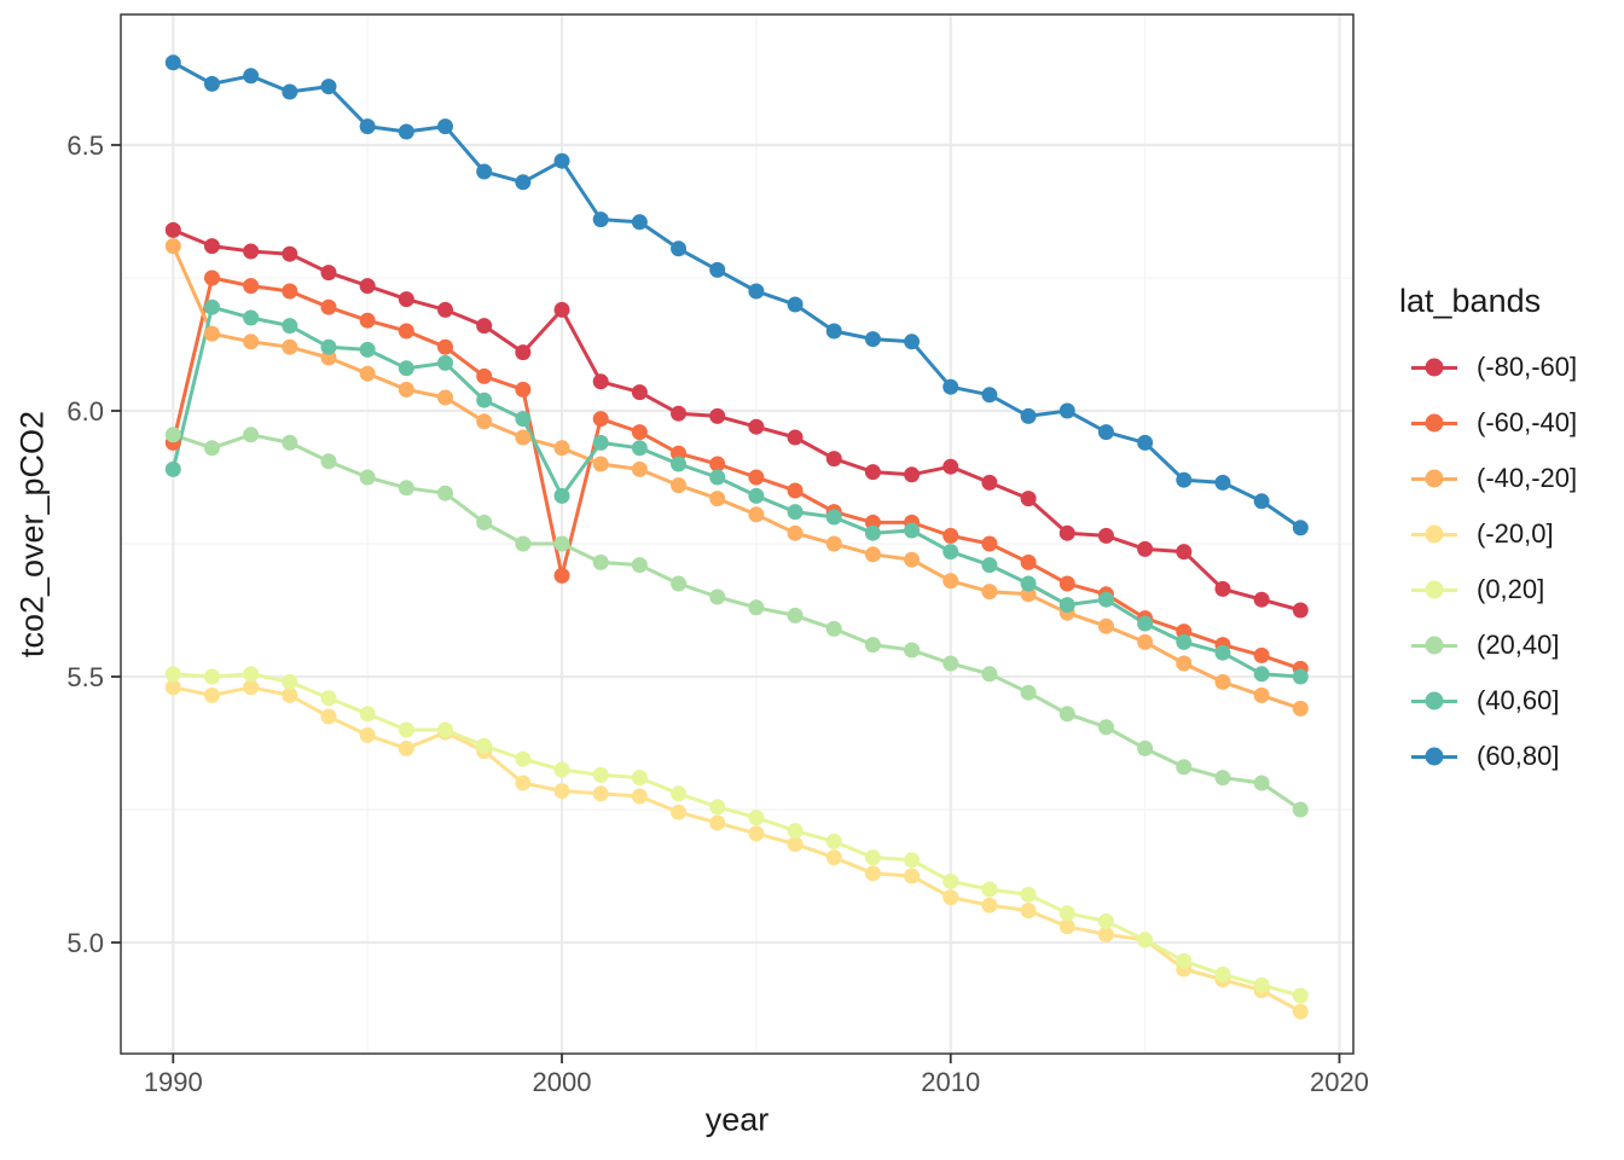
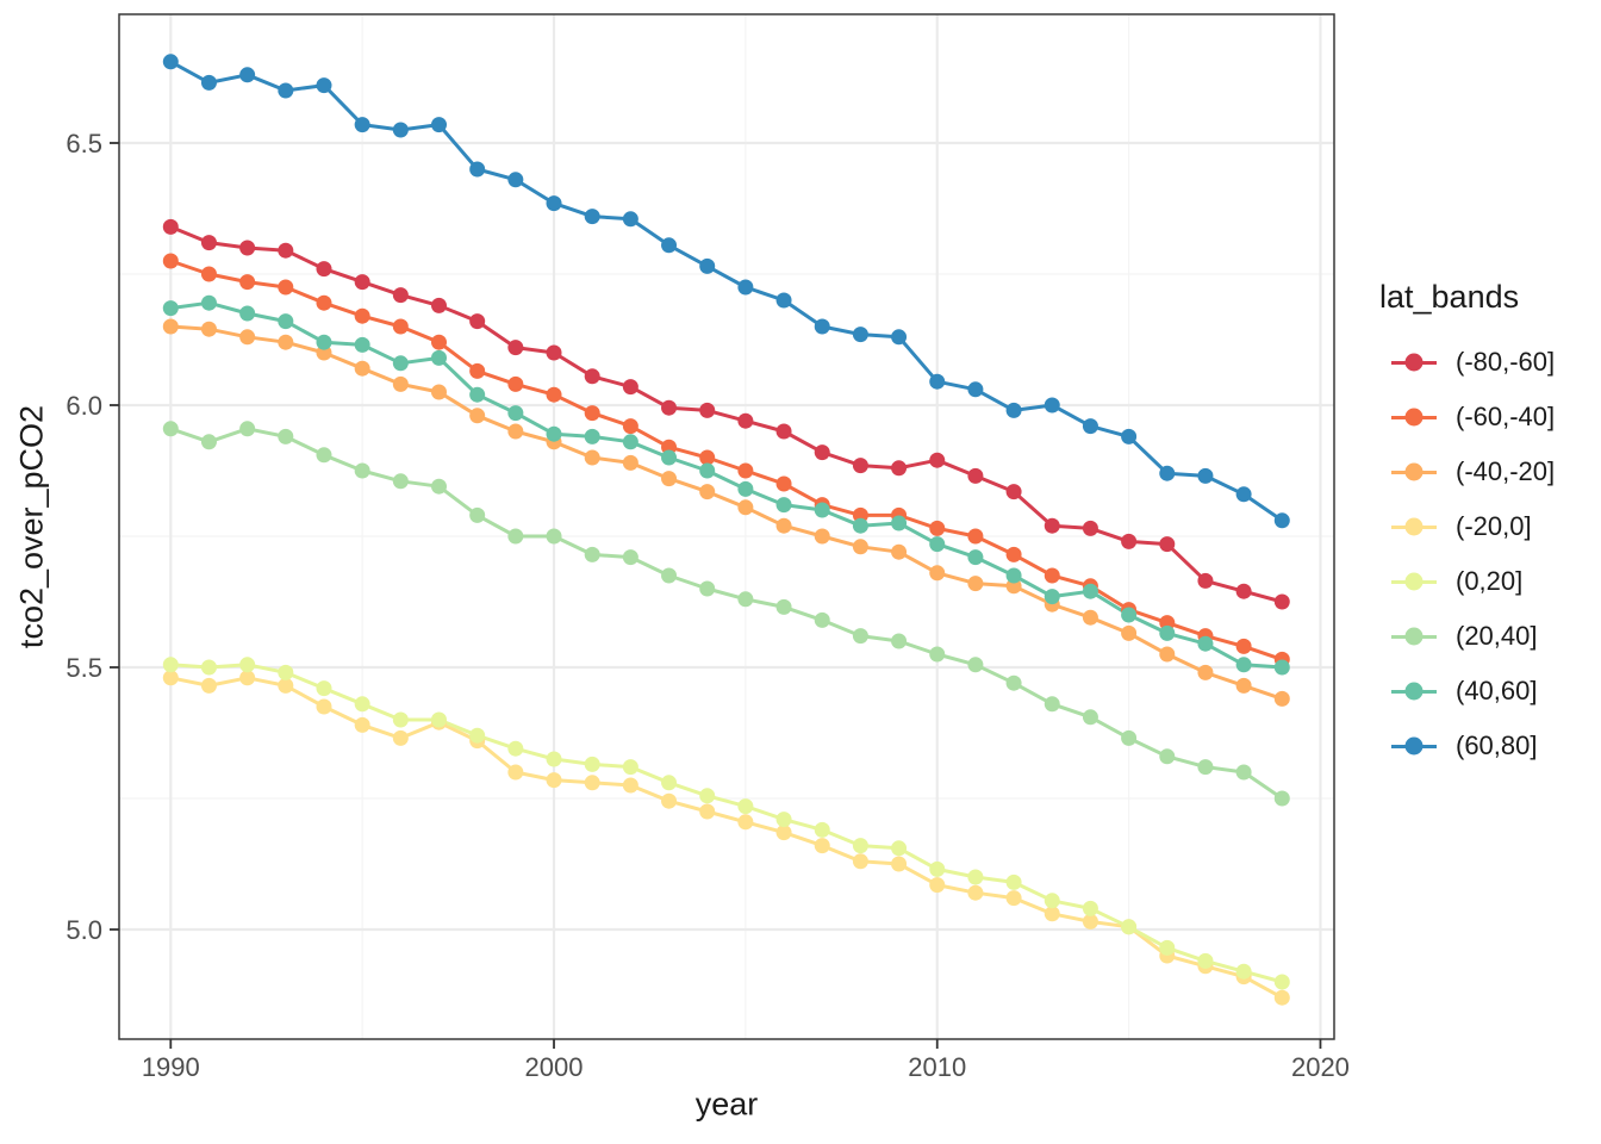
(-60,-40]/1990: 5.94 -> 6.28
(-40,-20]/1990: 6.31 -> 6.15
(40,60]/1990: 5.89 -> 6.18
(-80,-60]/2000: 6.19 -> 6.10
(-60,-40]/2000: 5.69 -> 6.02
(40,60]/2000: 5.84 -> 5.95
(60,80]/2000: 6.47 -> 6.38
